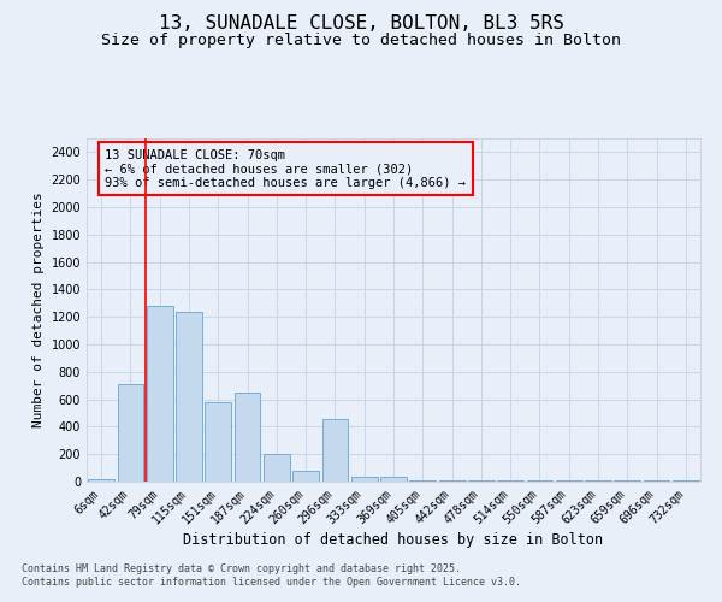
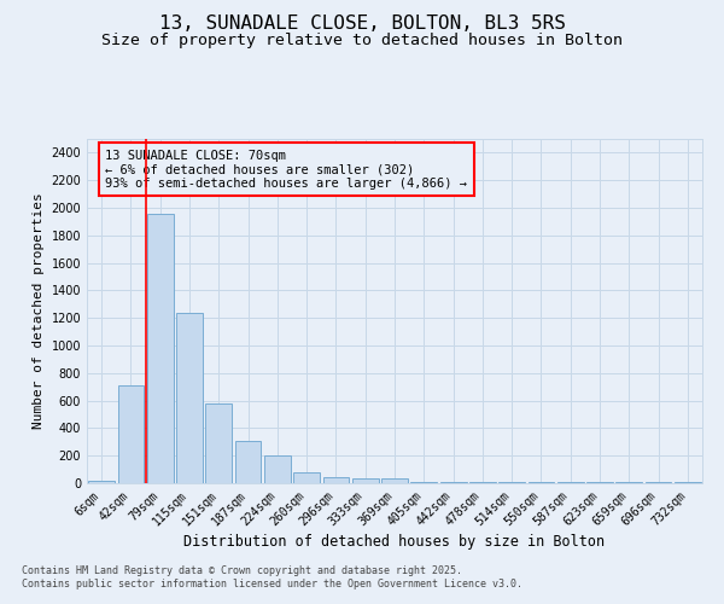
79sqm: 1280 -> 1960
187sqm: 650 -> 300
296sqm: 460 -> 40
